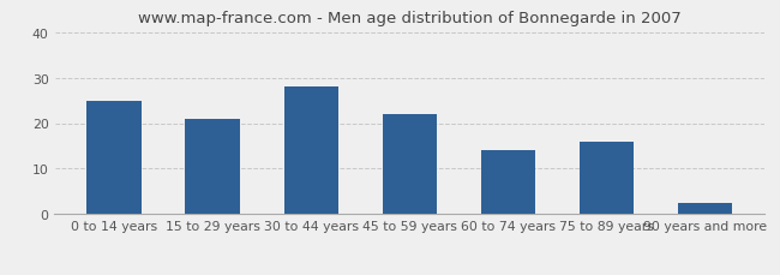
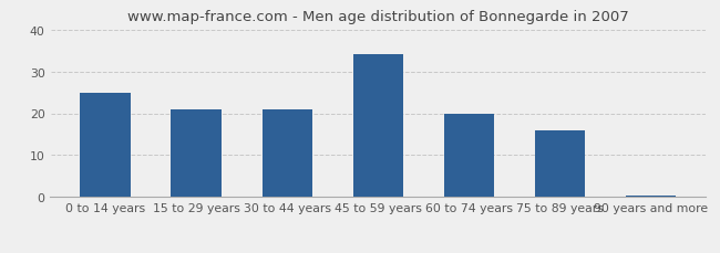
30 to 44 years: 28.0 -> 21.0
45 to 59 years: 22.0 -> 34.0
60 to 74 years: 14.0 -> 20.0
90 years and more: 2.5 -> 0.4
